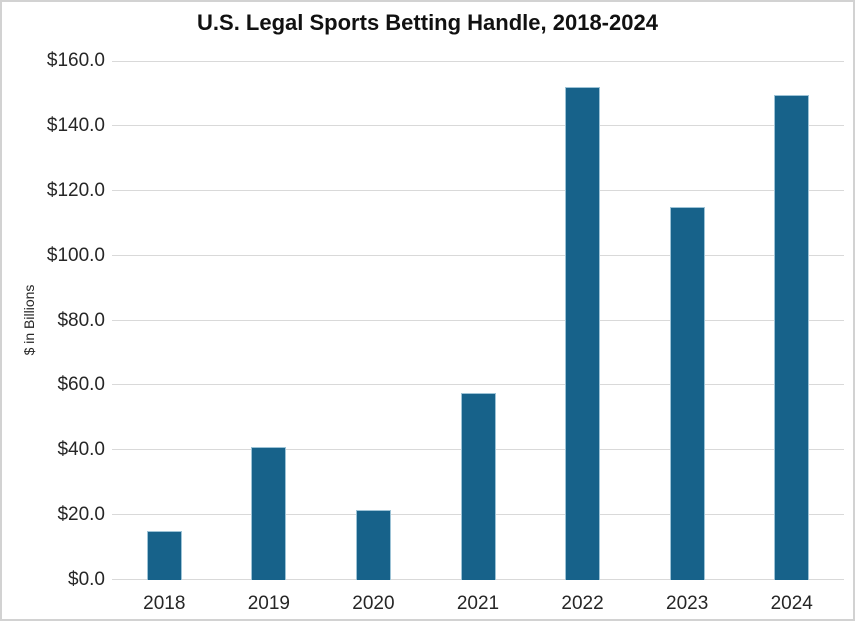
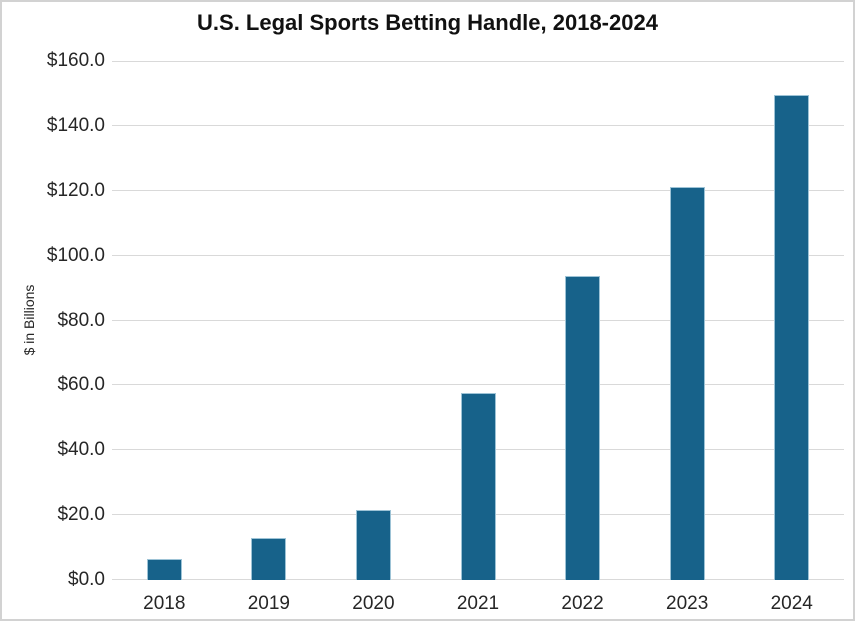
2018: $15 -> $7
2019: $41 -> $13
2022: $152 -> $94
2023: $115 -> $121
